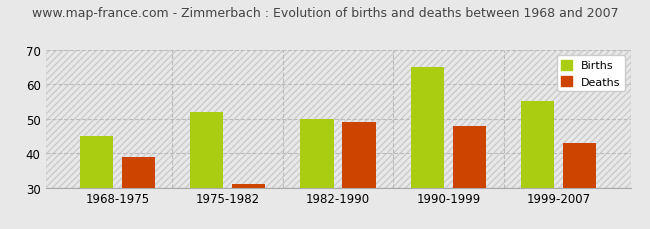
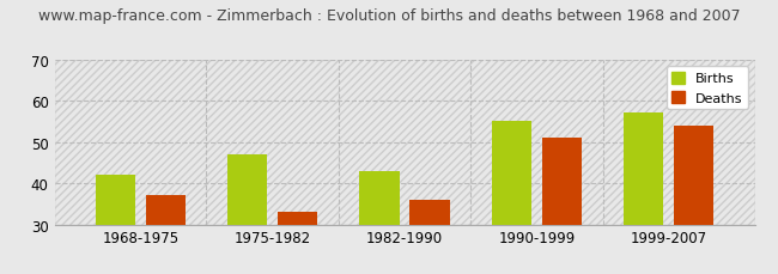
Births/1968-1975: 45 -> 42
Deaths/1968-1975: 39 -> 37
Births/1975-1982: 52 -> 47
Deaths/1975-1982: 31 -> 33
Births/1982-1990: 50 -> 43
Deaths/1982-1990: 49 -> 36
Births/1990-1999: 65 -> 55
Deaths/1990-1999: 48 -> 51
Births/1999-2007: 55 -> 57
Deaths/1999-2007: 43 -> 54
